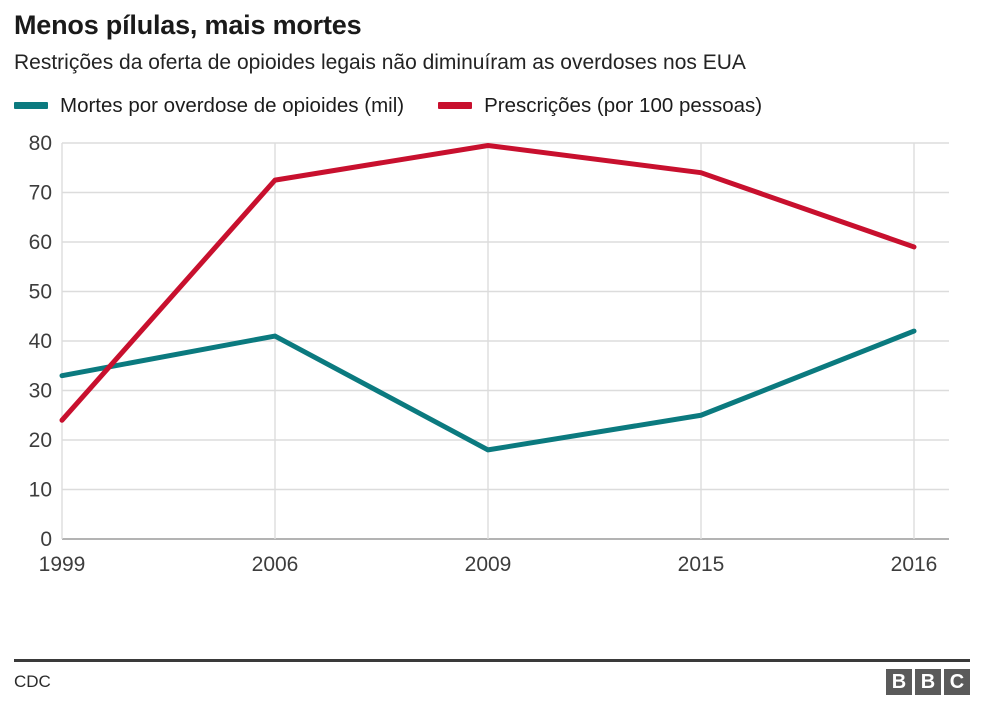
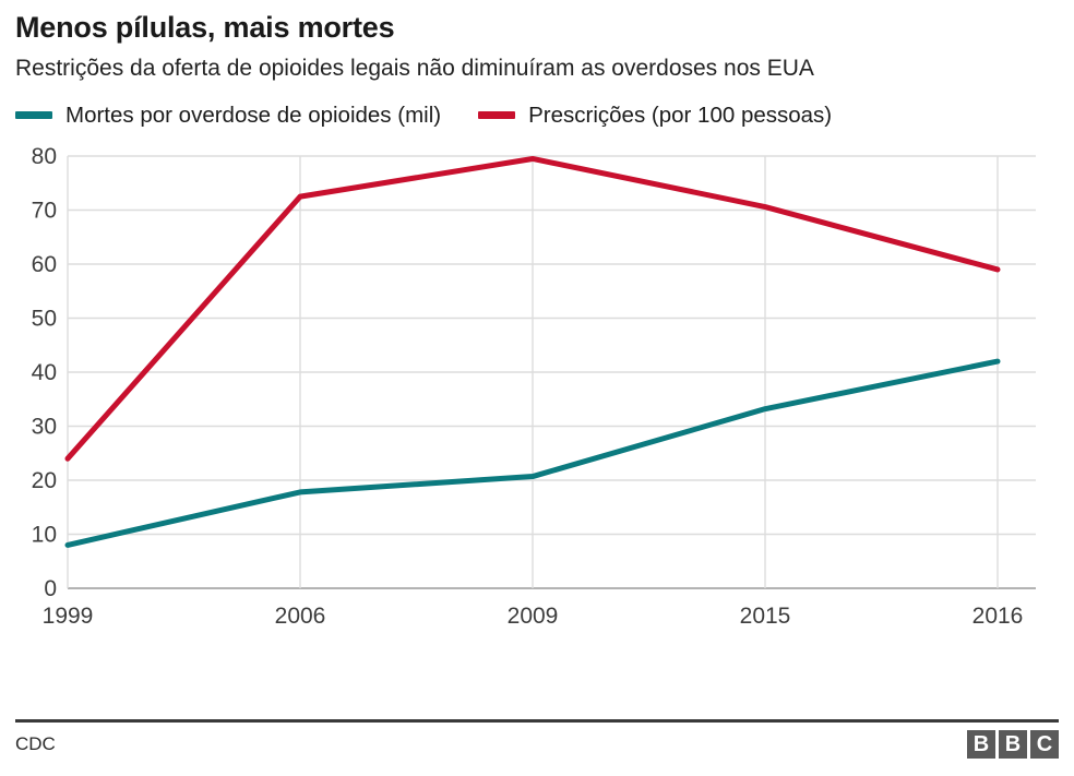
Mortes por overdose de opioides (mil)/1999: 33 -> 8
Mortes por overdose de opioides (mil)/2006: 41 -> 18
Mortes por overdose de opioides (mil)/2009: 18 -> 21
Mortes por overdose de opioides (mil)/2015: 25 -> 33
Prescrições (por 100 pessoas)/2015: 74 -> 71
